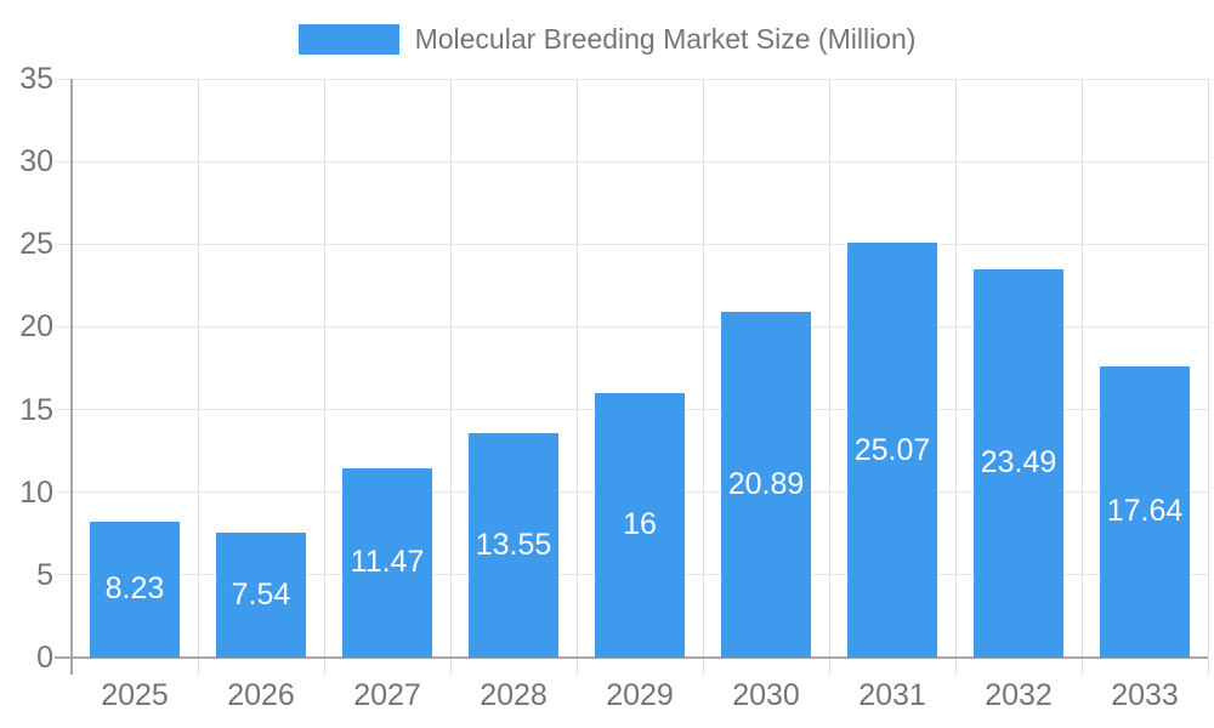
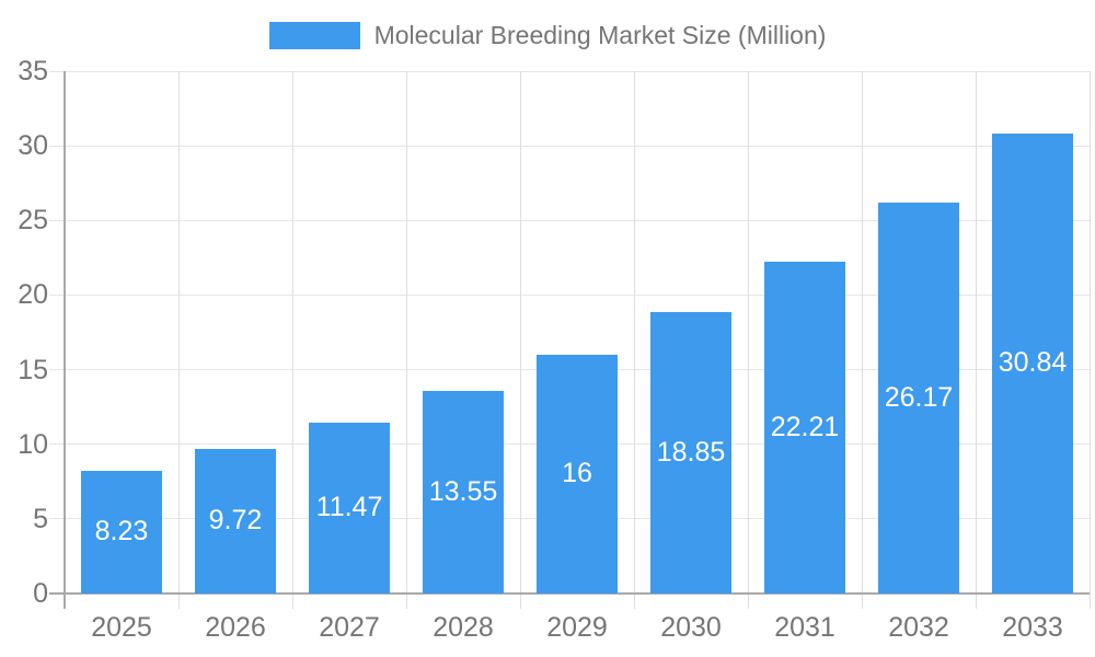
2026: 7.54 -> 9.72
2030: 20.89 -> 18.85
2031: 25.07 -> 22.21
2032: 23.49 -> 26.17
2033: 17.64 -> 30.84
